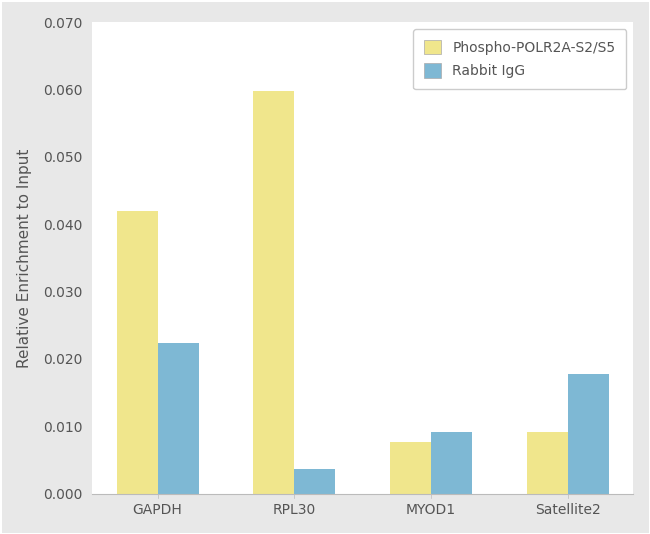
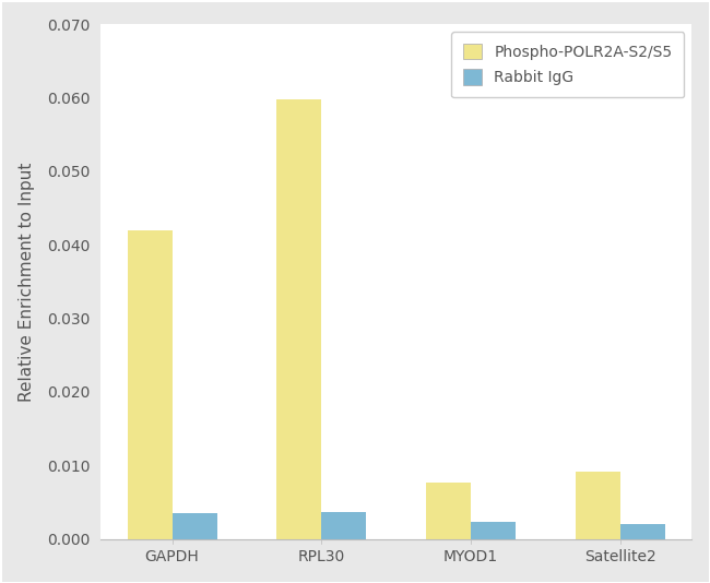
Rabbit IgG/GAPDH: 0.0224 -> 0.0036
Rabbit IgG/MYOD1: 0.0092 -> 0.0024
Rabbit IgG/Satellite2: 0.0178 -> 0.0021
